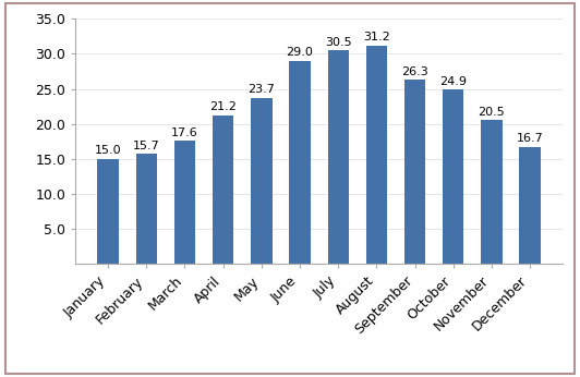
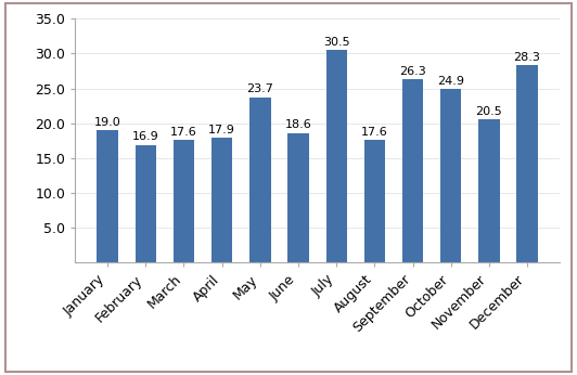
January: 15.0 -> 19.0
February: 15.7 -> 16.9
April: 21.2 -> 17.9
June: 29.0 -> 18.6
August: 31.2 -> 17.6
December: 16.7 -> 28.3
